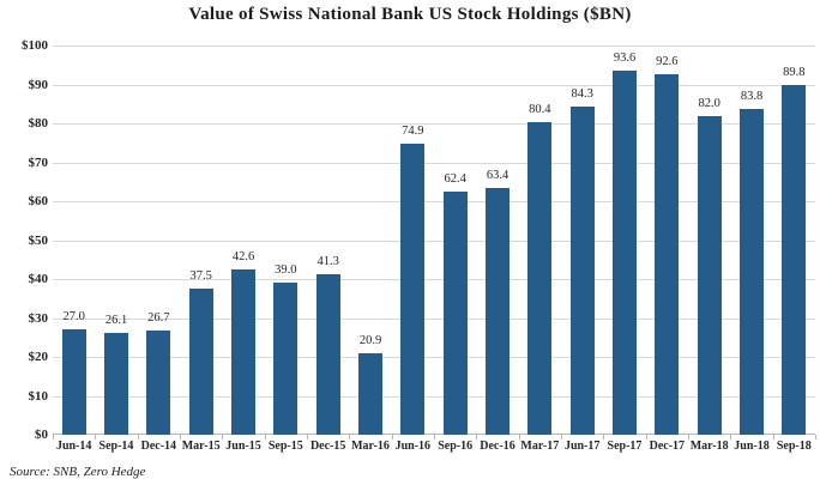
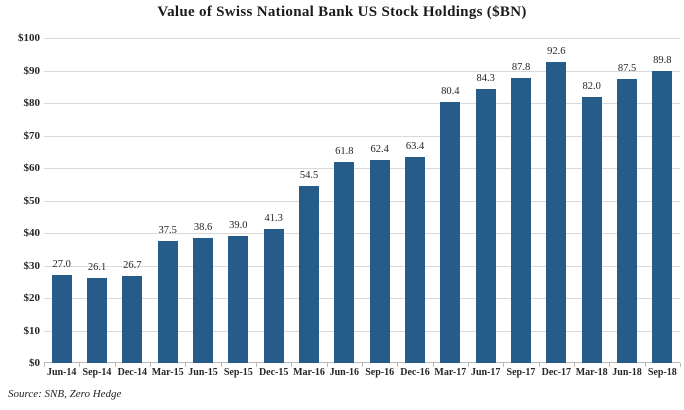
Jun-15: 42.6 -> 38.6
Mar-16: 20.9 -> 54.5
Jun-16: 74.9 -> 61.8
Sep-17: 93.6 -> 87.8
Jun-18: 83.8 -> 87.5
